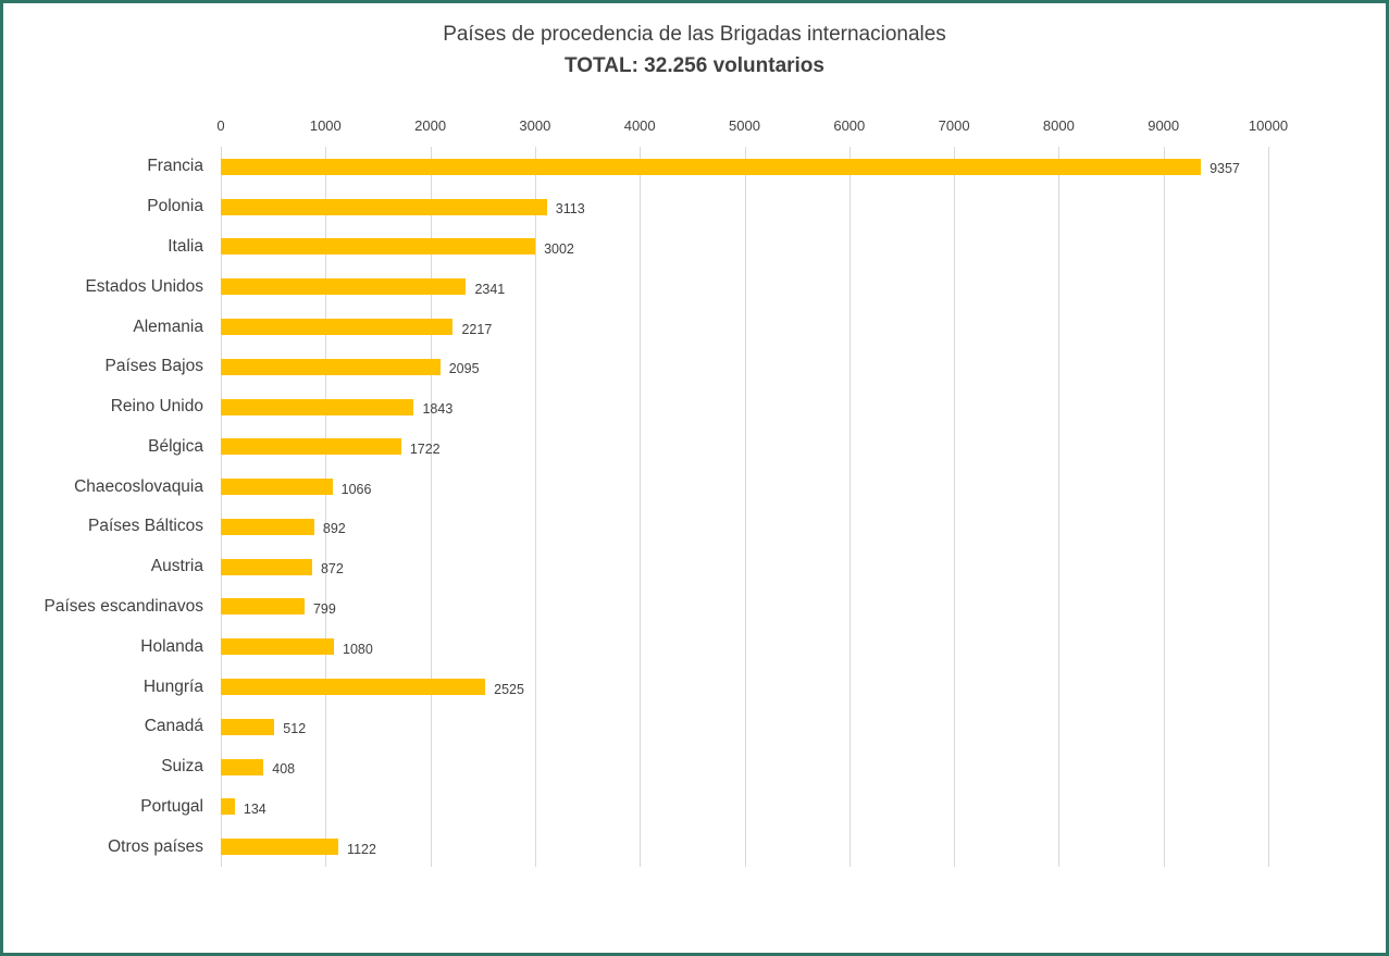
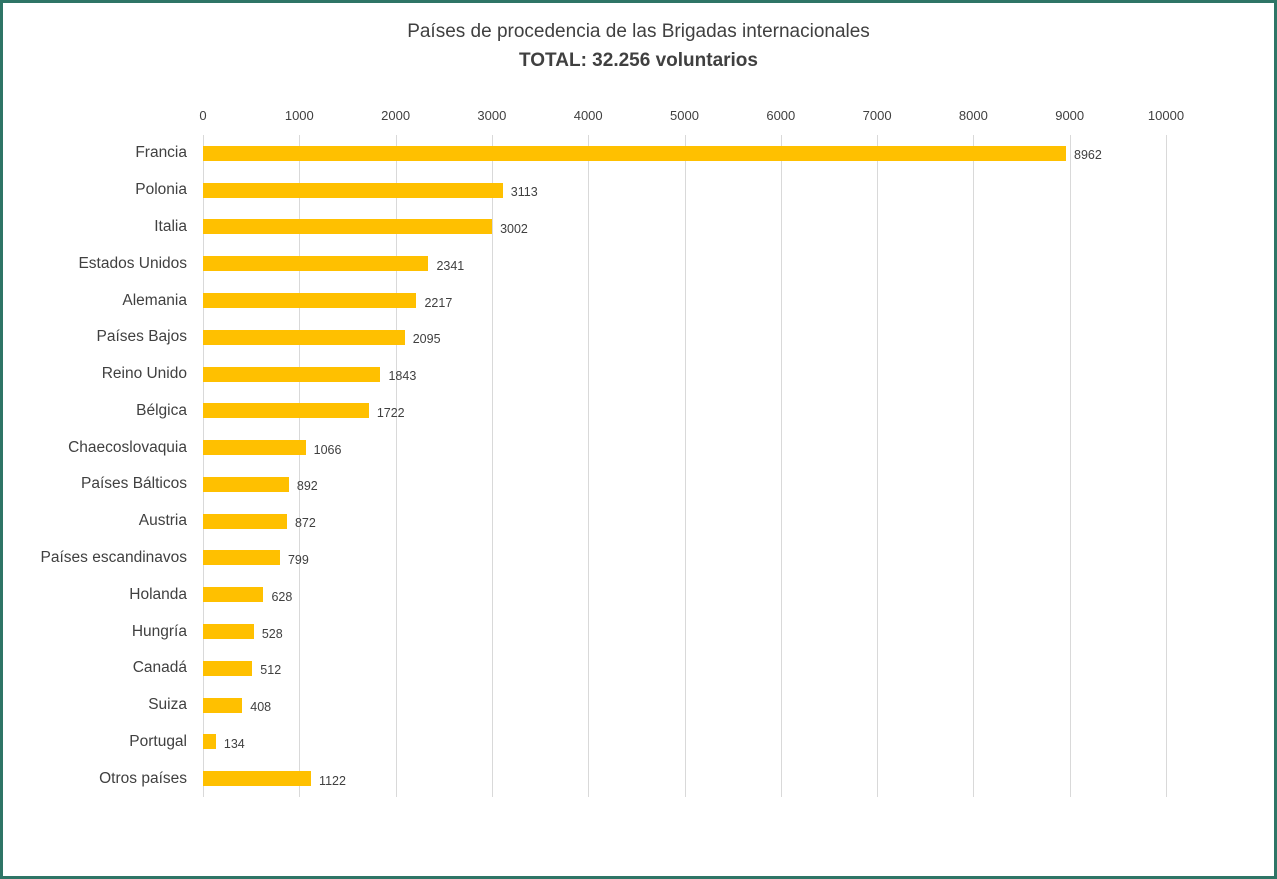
Francia: 9357 -> 8962
Holanda: 1080 -> 628
Hungría: 2525 -> 528
